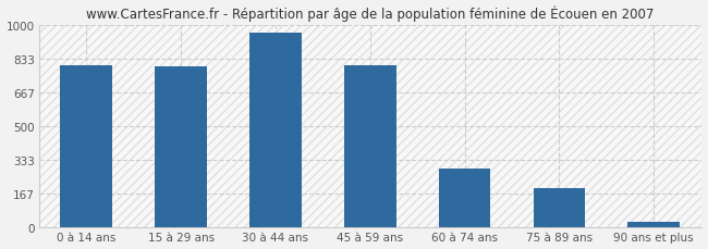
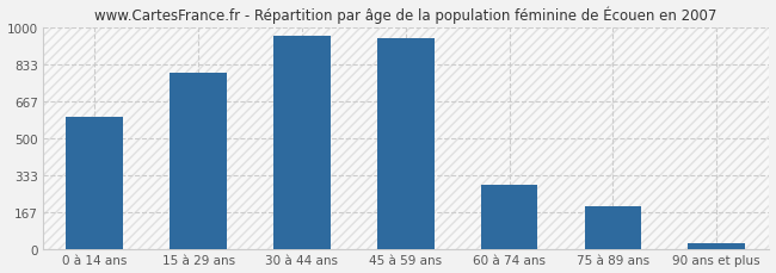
0 à 14 ans: 800 -> 600
45 à 59 ans: 800 -> 950
